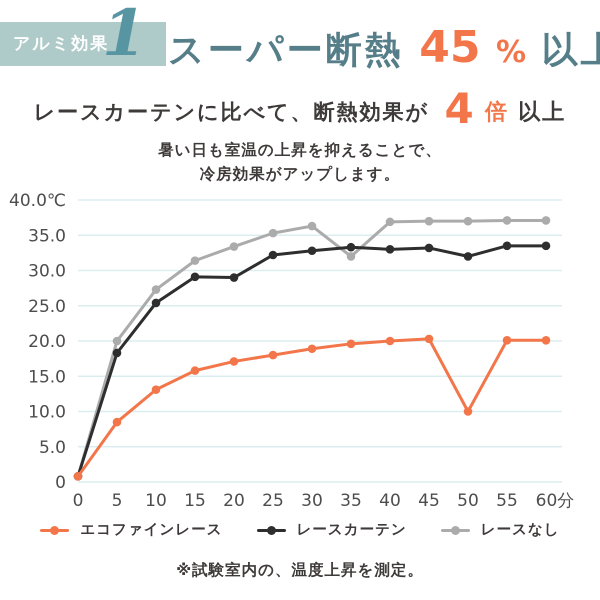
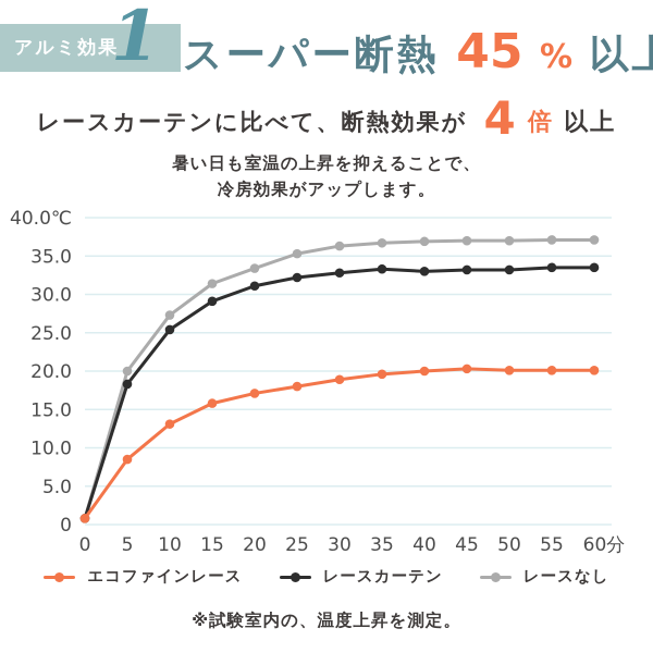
レースカーテン/20: 29 -> 31
レースなし/35: 32 -> 37
エコファインレース/50: 10 -> 20
レースカーテン/50: 32 -> 33
